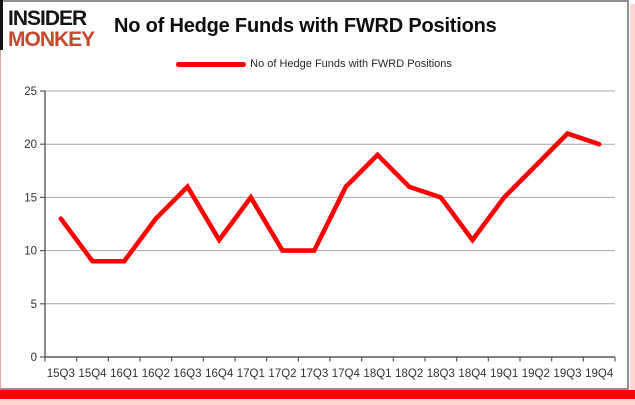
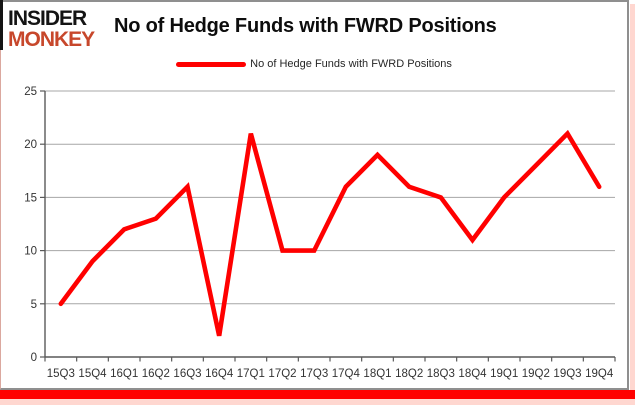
15Q3: 13 -> 5
16Q1: 9 -> 12
16Q4: 11 -> 2
17Q1: 15 -> 21
19Q4: 20 -> 16
